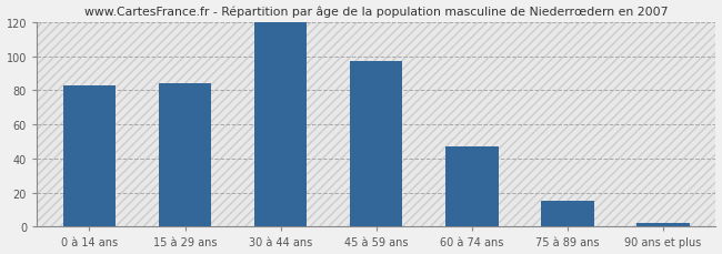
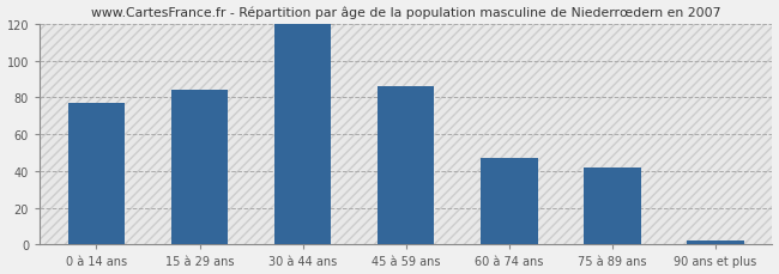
0 à 14 ans: 83 -> 77
45 à 59 ans: 97 -> 86
75 à 89 ans: 15 -> 42
